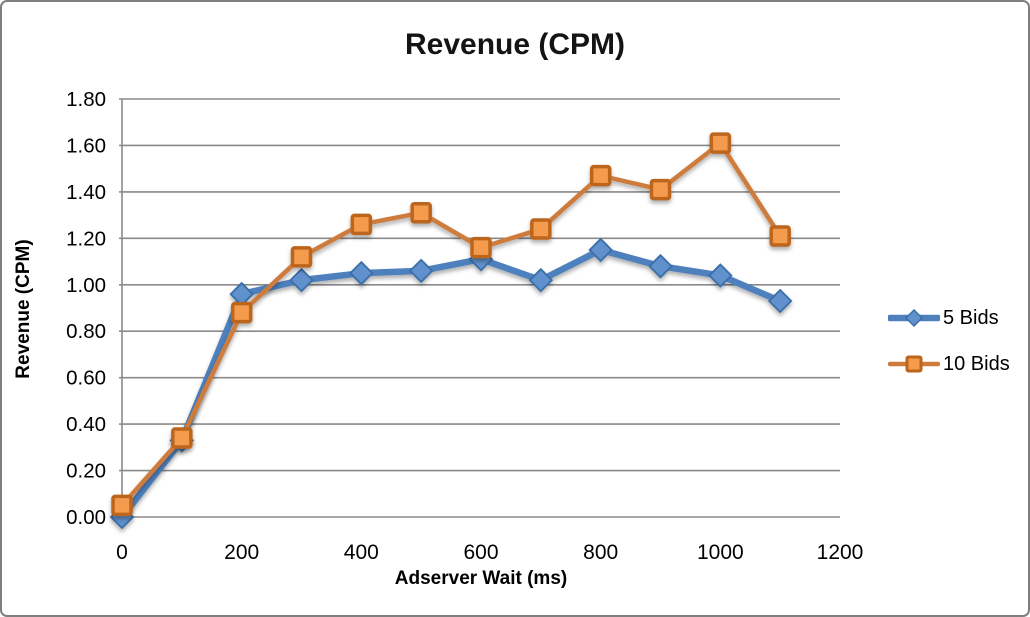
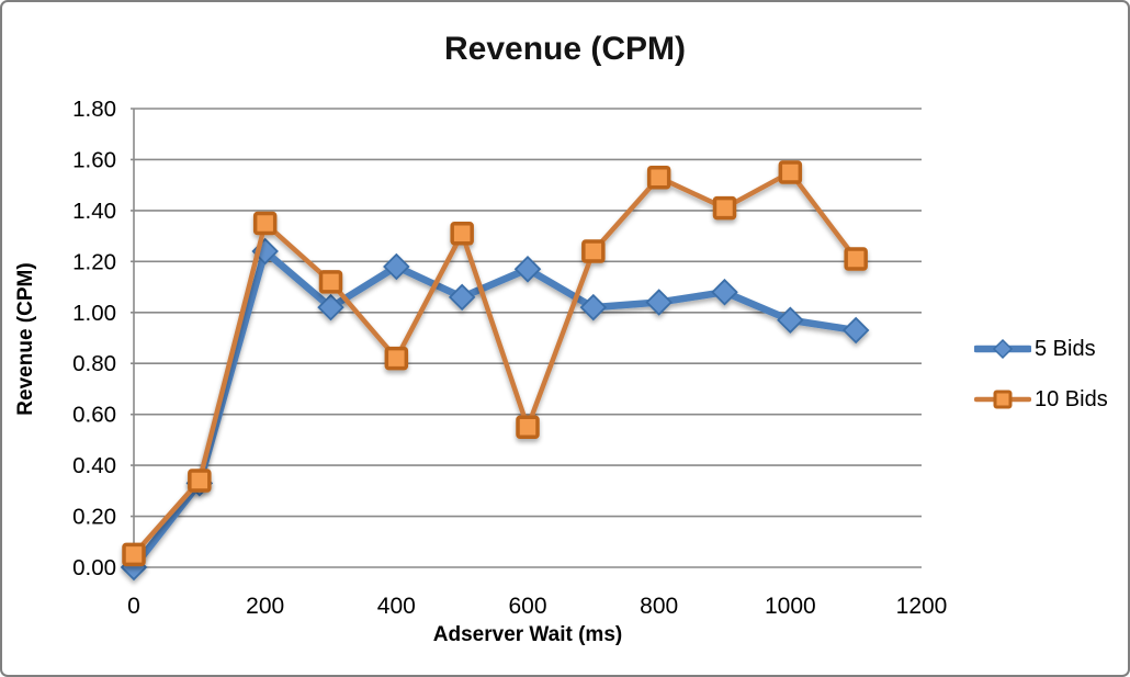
5 Bids/200: 0.96 -> 1.24
10 Bids/200: 0.88 -> 1.35
5 Bids/400: 1.05 -> 1.18
10 Bids/400: 1.26 -> 0.82
5 Bids/600: 1.11 -> 1.17
10 Bids/600: 1.16 -> 0.55
5 Bids/800: 1.15 -> 1.04
10 Bids/800: 1.47 -> 1.53
5 Bids/1000: 1.04 -> 0.97
10 Bids/1000: 1.61 -> 1.55
